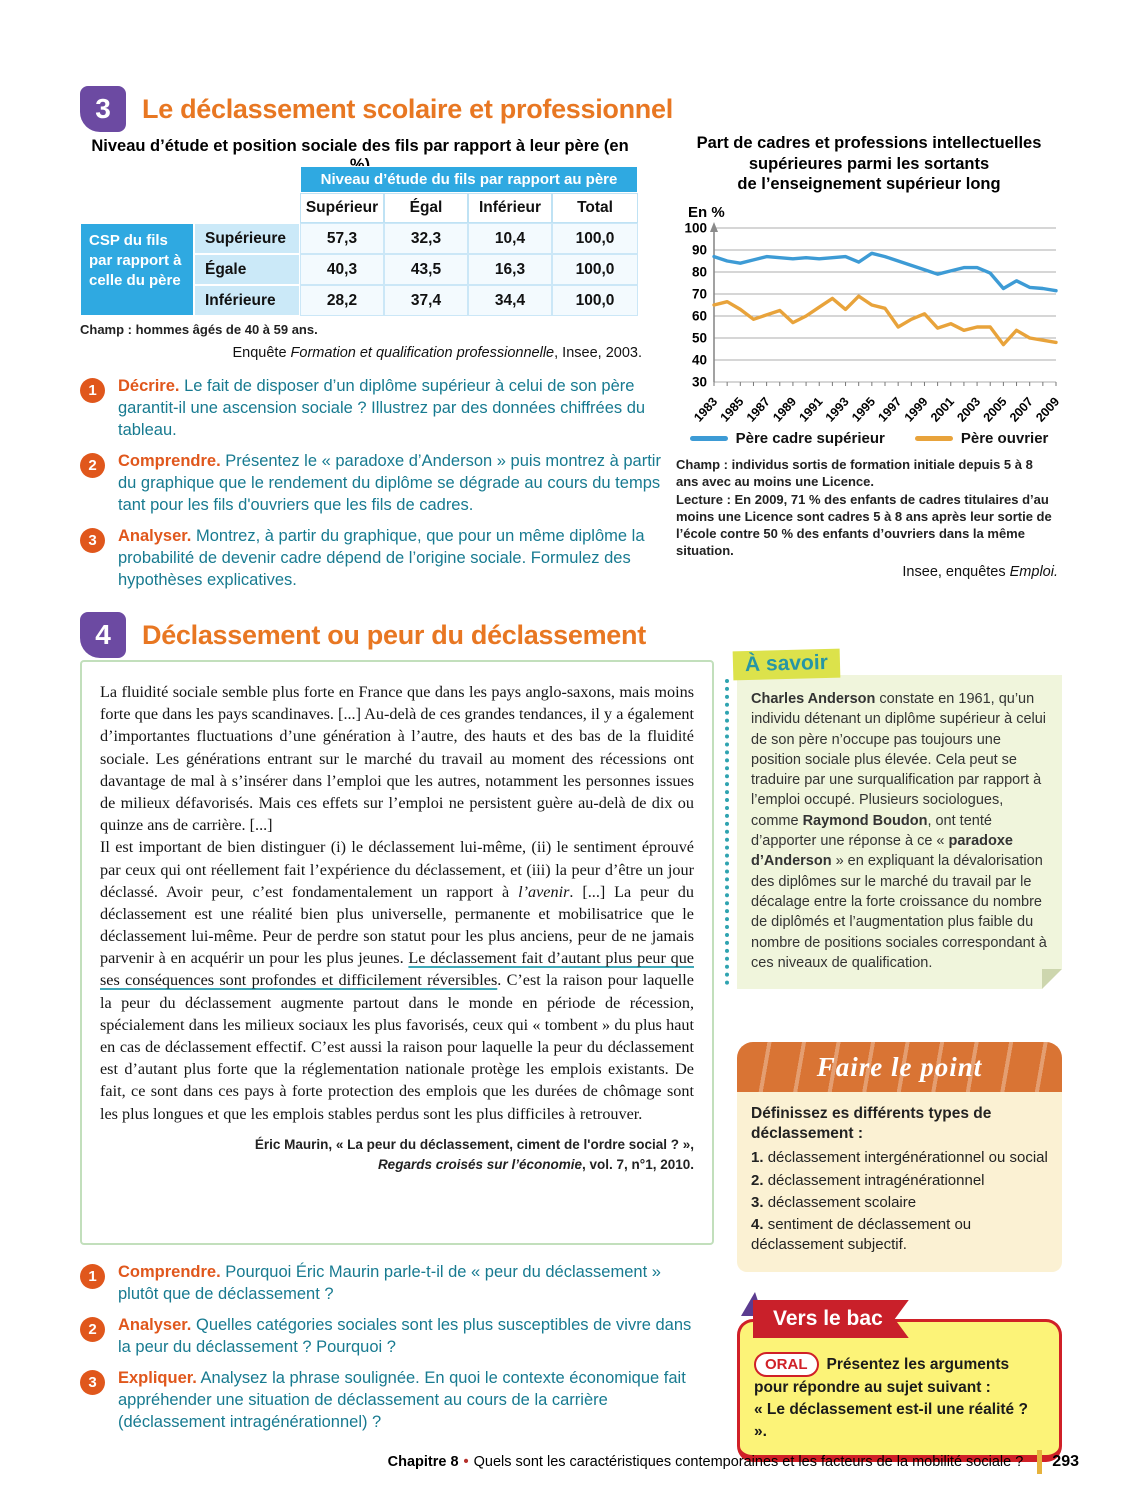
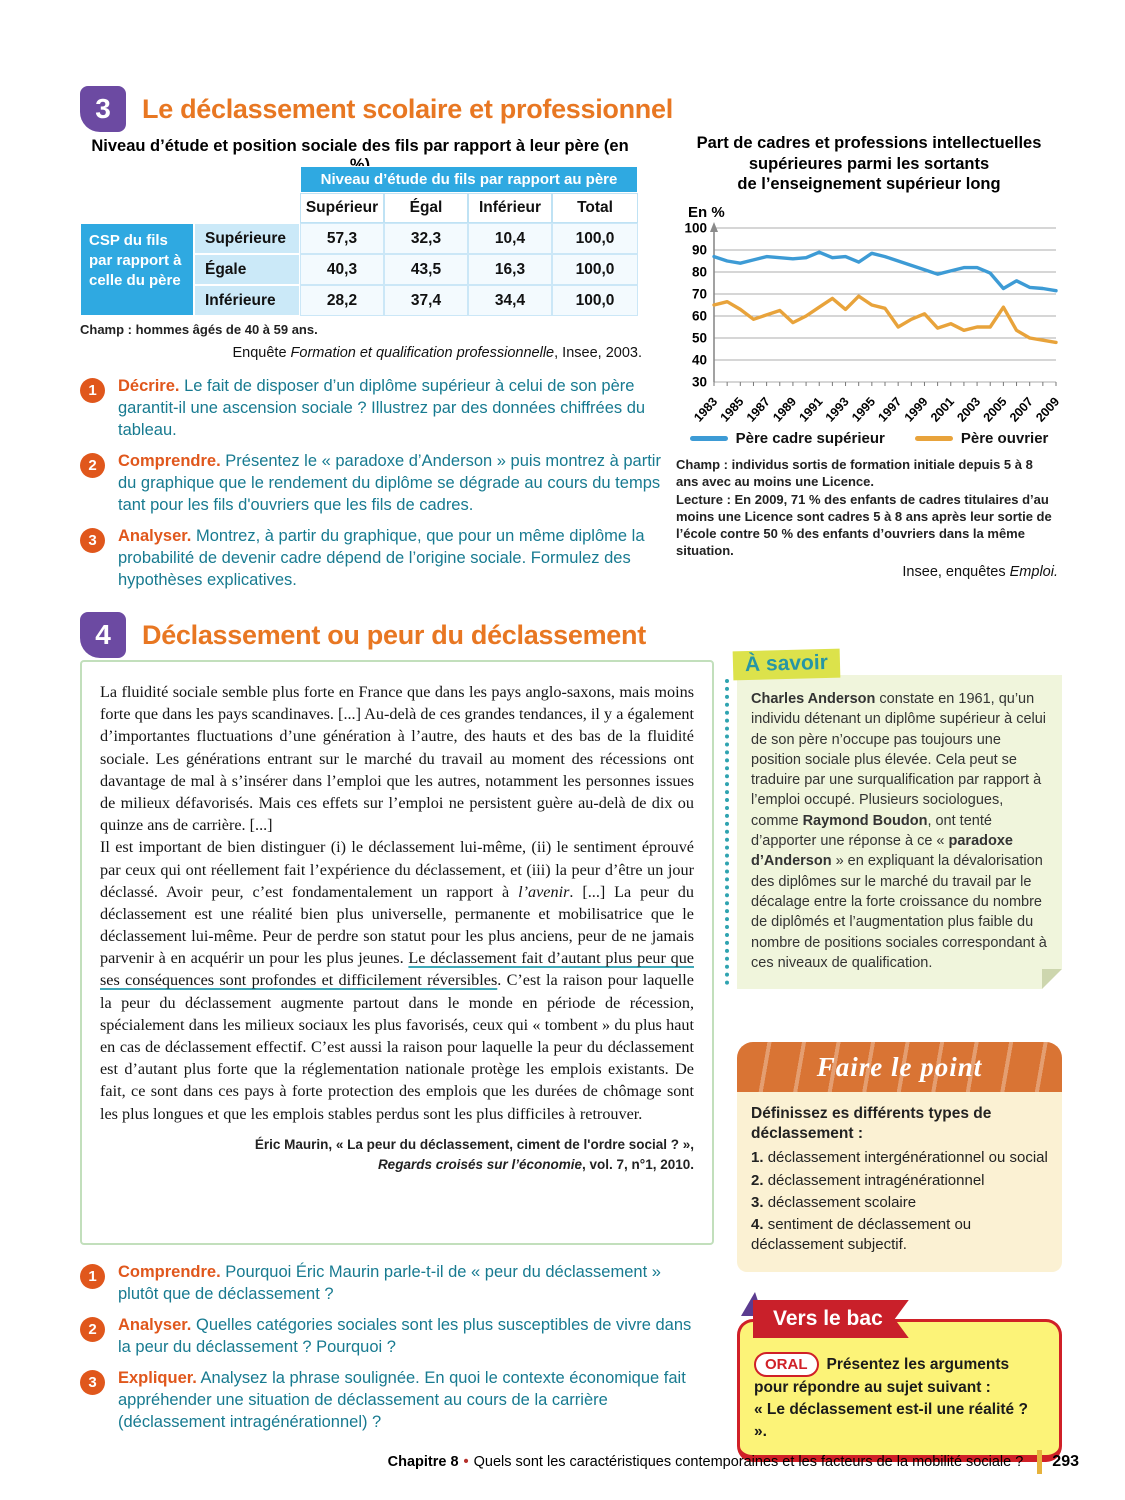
Père cadre supérieur/1991: 86 -> 89
Père ouvrier/2005: 47 -> 64
